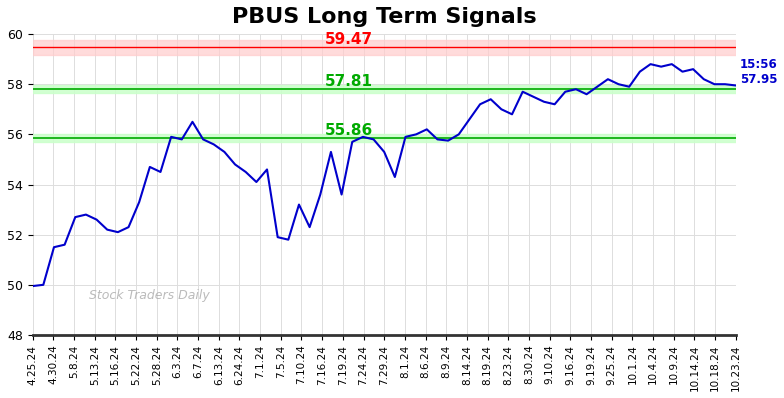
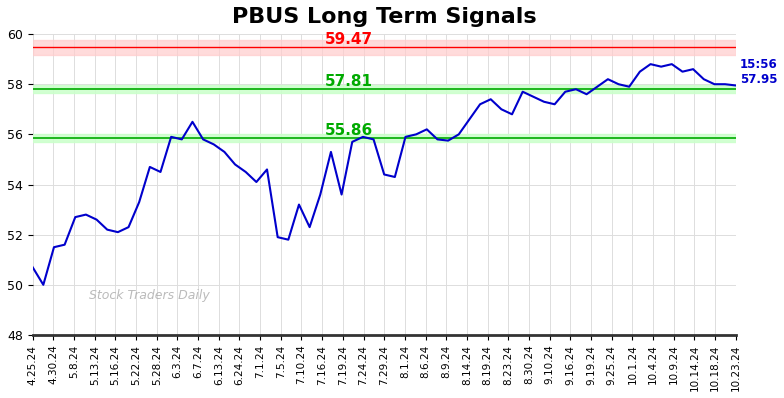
4.25.24: 49.95 -> 50.70
7.29.24: 55.30 -> 54.40
